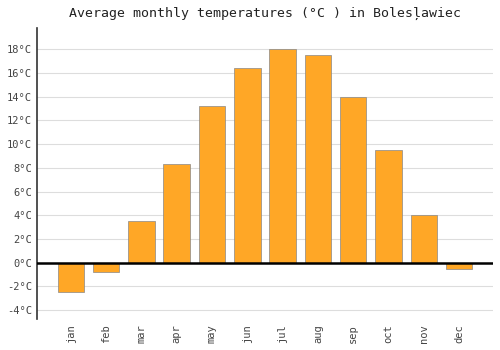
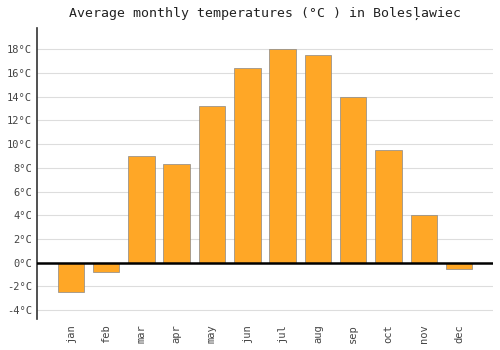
mar: 3.5°C -> 9.0°C
